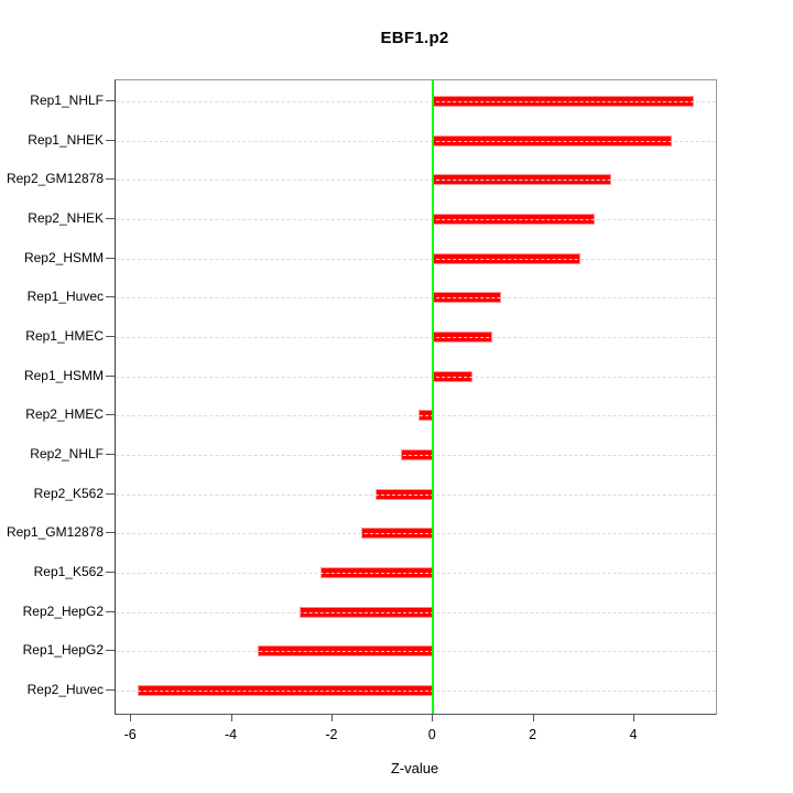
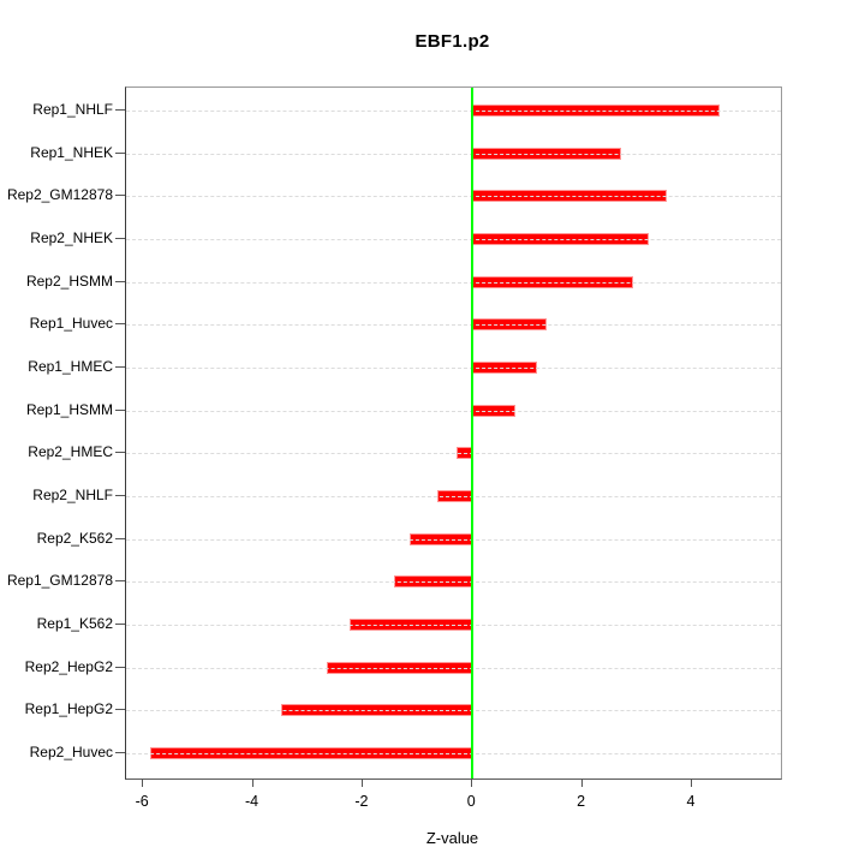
Rep1_NHLF: 5.2 -> 4.5
Rep1_NHEK: 4.8 -> 2.7
